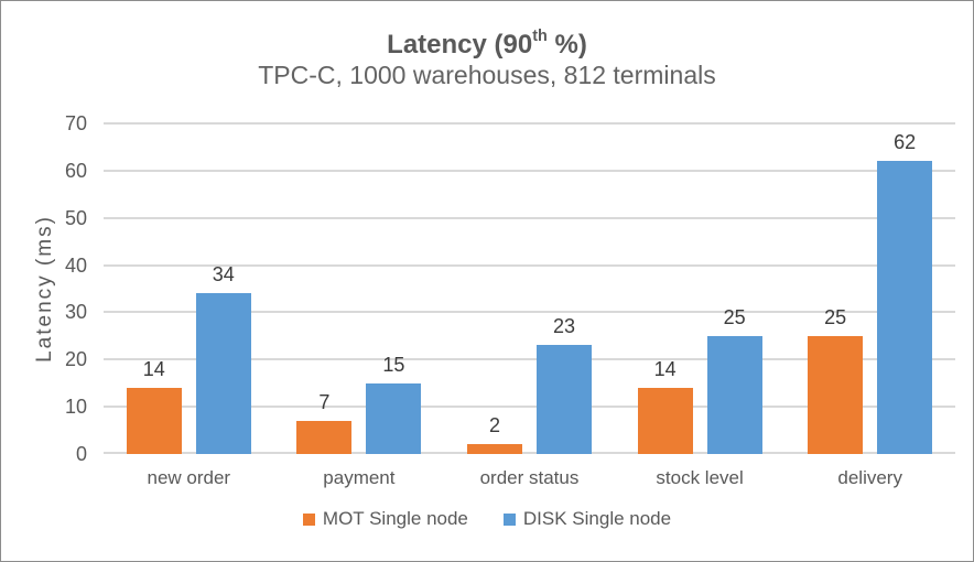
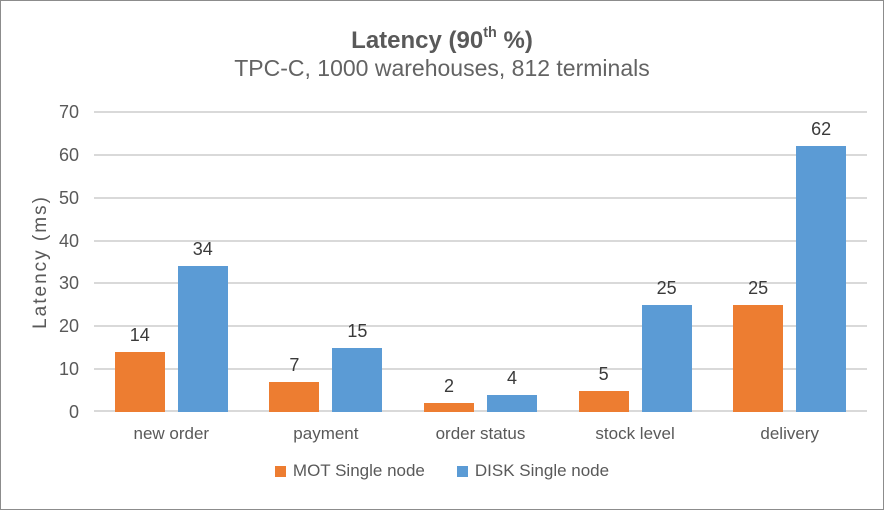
DISK Single node/order status: 23 -> 4
MOT Single node/stock level: 14 -> 5
